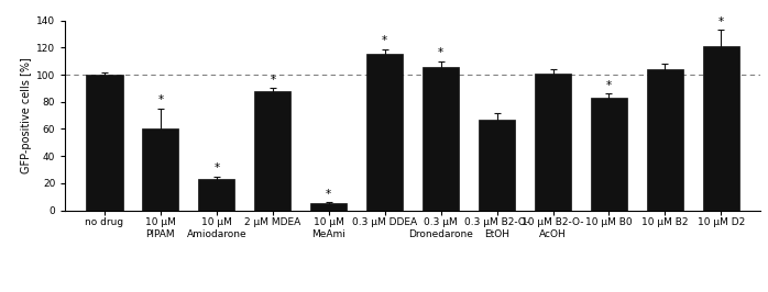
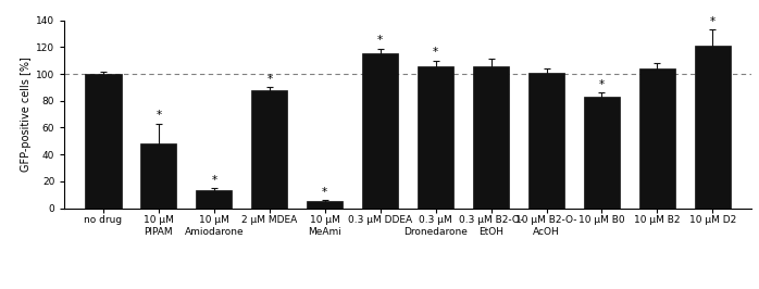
10 μM PIPAM: 60 -> 48
10 μM Amiodarone: 23 -> 13
0.3 μM B2-O- EtOH: 67 -> 106
